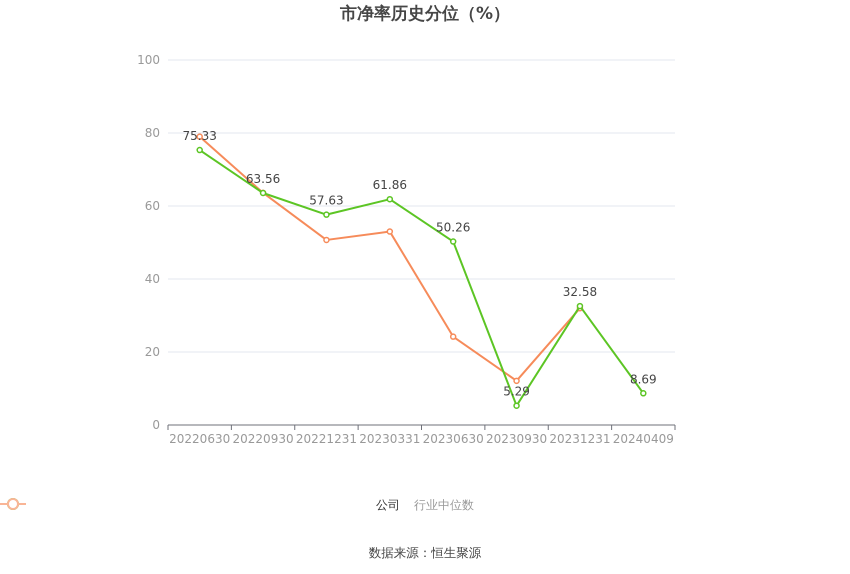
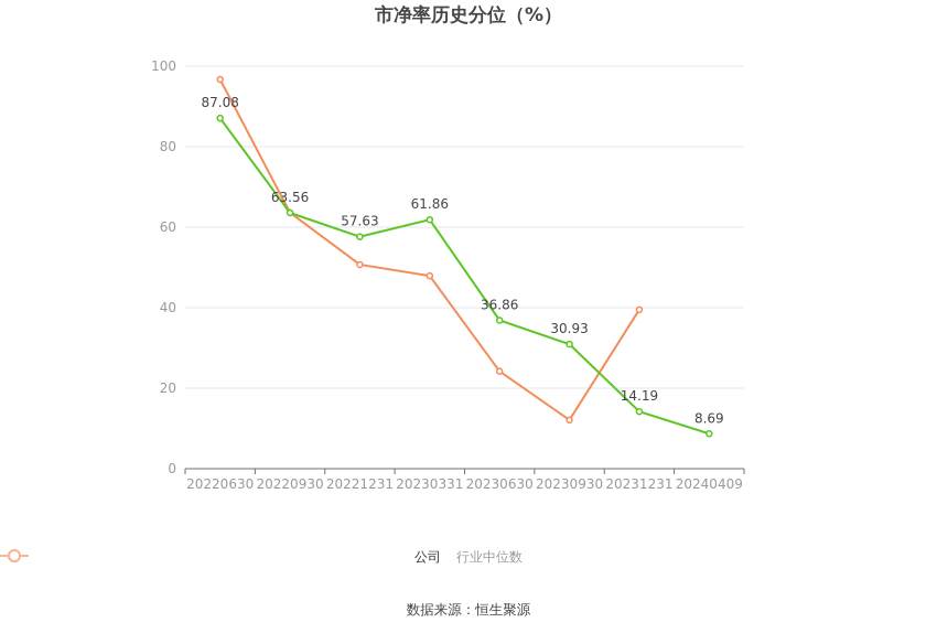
公司/20220630: 75.33 -> 87.08
行业中位数/20220630: 79 -> 97
行业中位数/20230331: 53 -> 48
公司/20230630: 50.26 -> 36.86
公司/20230930: 5.29 -> 30.93
公司/20231231: 32.58 -> 14.19
行业中位数/20231231: 32 -> 40
